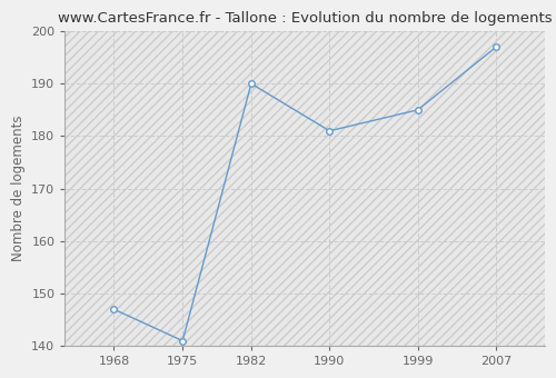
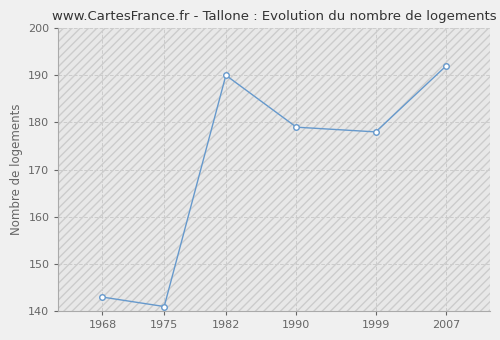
1968: 147 -> 143
1990: 181 -> 179
1999: 185 -> 178
2007: 197 -> 192
